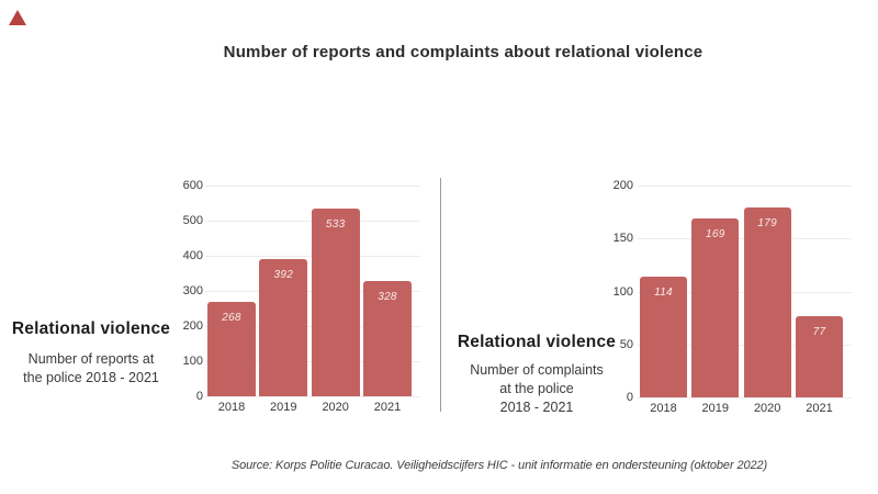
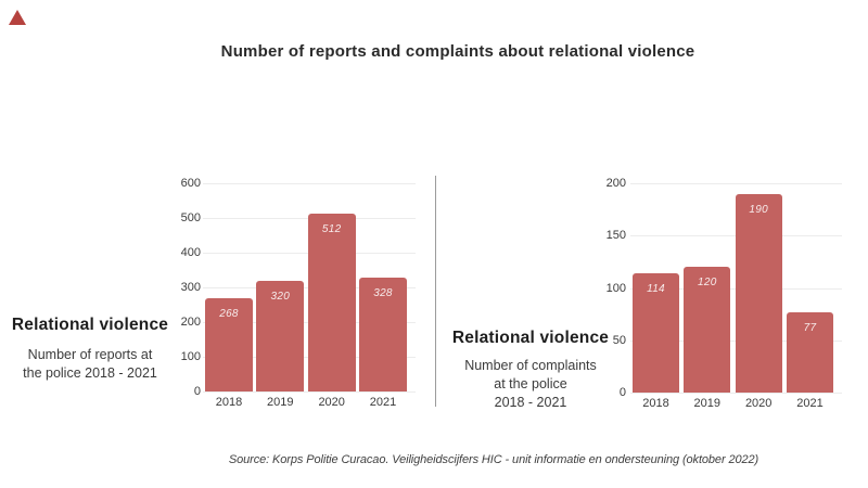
Number of reports at the police 2018 - 2021/2019: 392 -> 320
Number of reports at the police 2018 - 2021/2020: 533 -> 512
Number of complaints at the police 2018 - 2021/2019: 169 -> 120
Number of complaints at the police 2018 - 2021/2020: 179 -> 190
